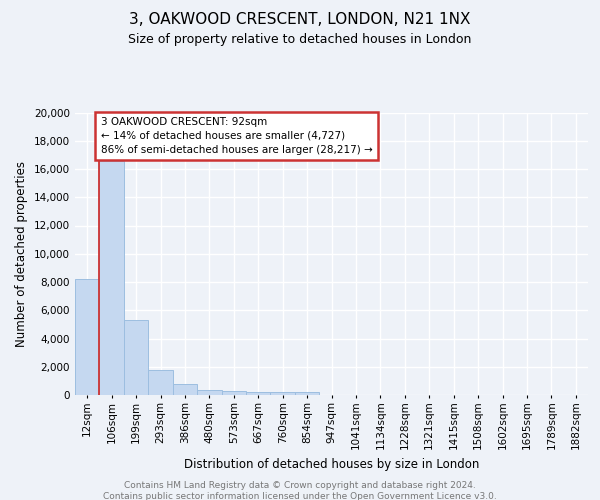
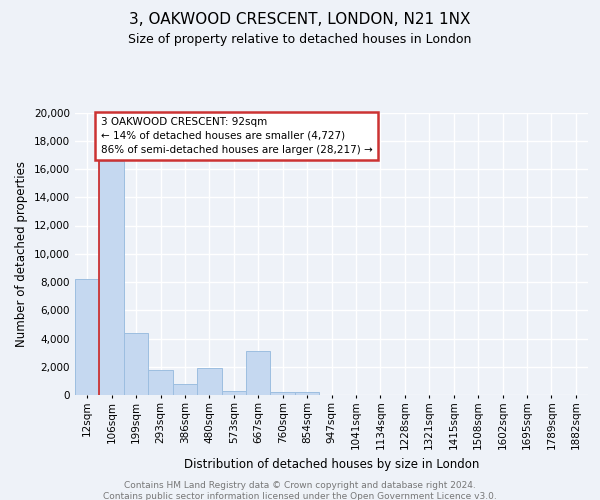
199sqm: 5,300 -> 4,400
480sqm: 400 -> 1,900
667sqm: 200 -> 3,100
